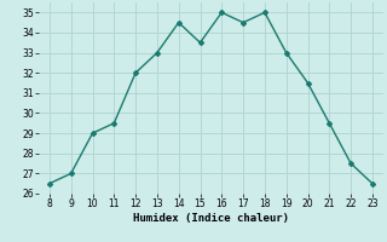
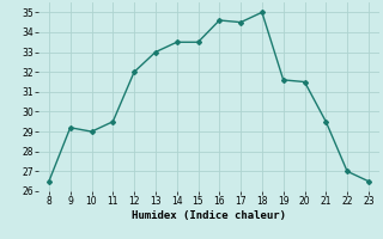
9: 27.0 -> 29.2
14: 34.5 -> 33.5
16: 35.0 -> 34.6
19: 33.0 -> 31.6
22: 27.5 -> 27.0
